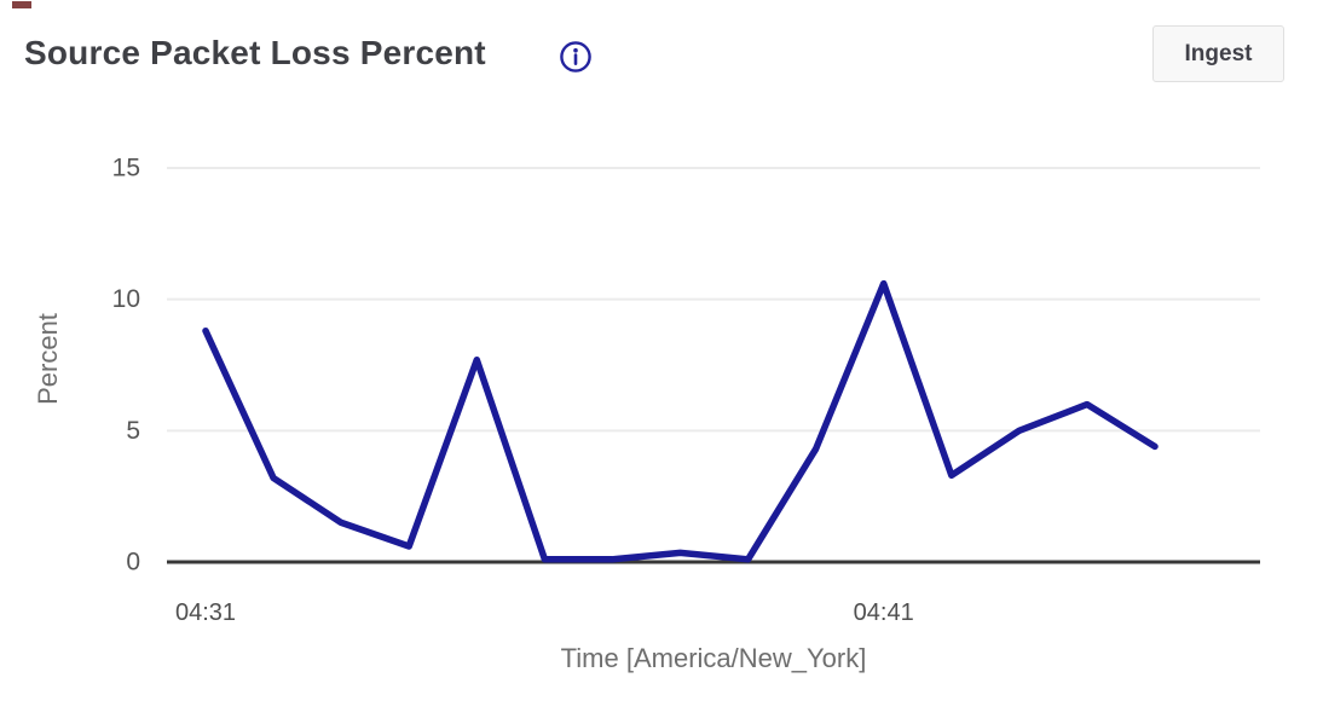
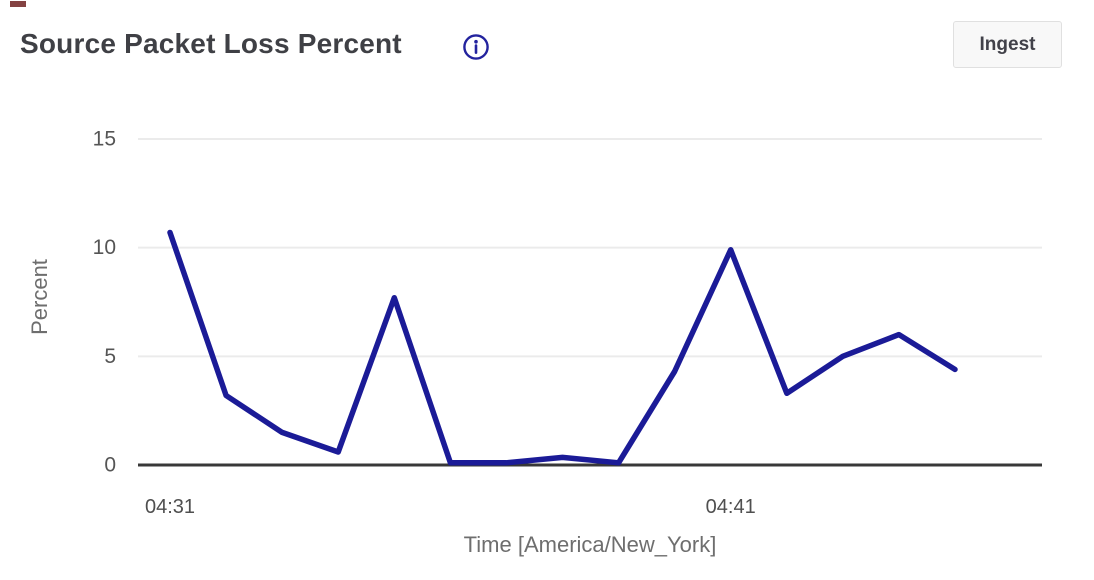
04:31: 8.8 -> 10.7
04:41: 10.6 -> 9.9
